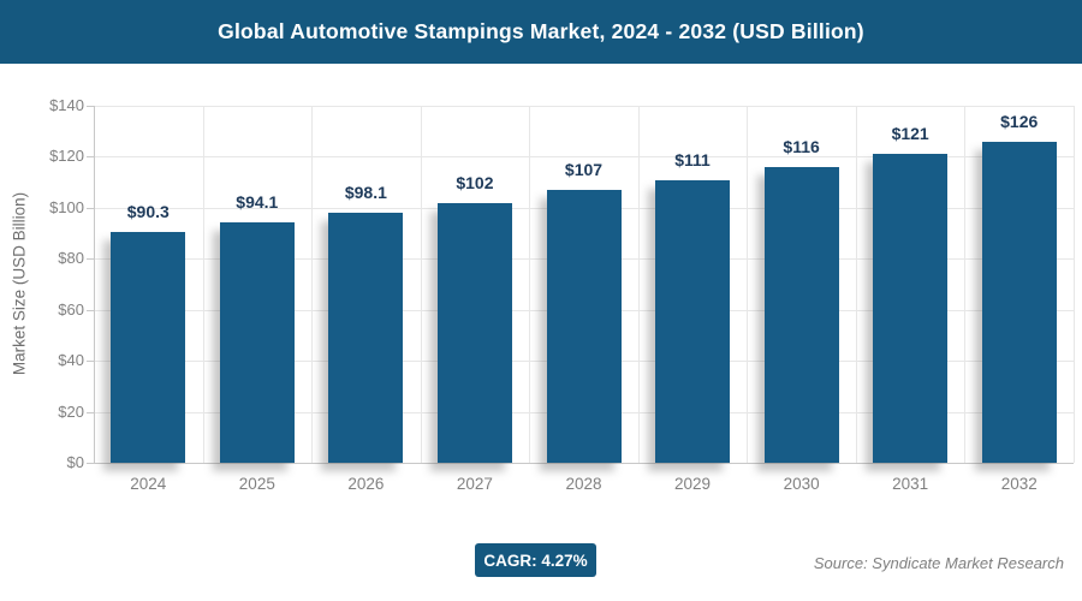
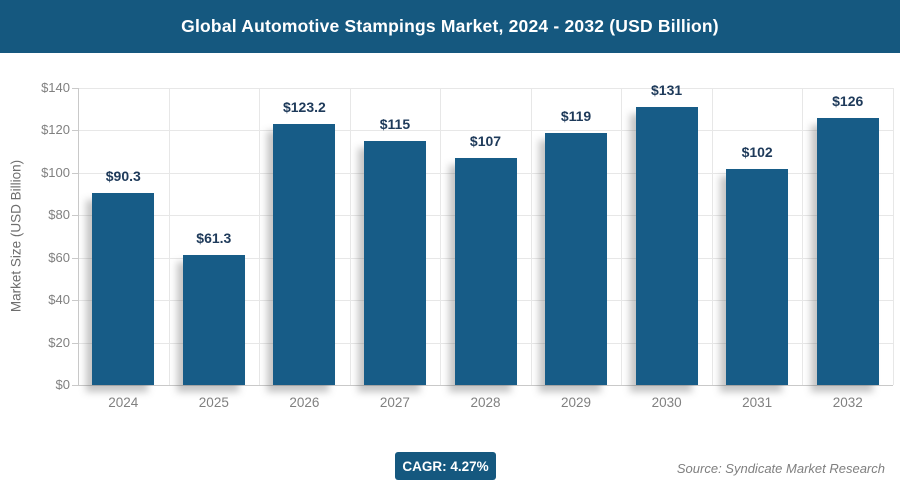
2025: $94.1 -> $61.3
2026: $98.1 -> $123.2
2027: $102 -> $115
2029: $111 -> $119
2030: $116 -> $131
2031: $121 -> $102
